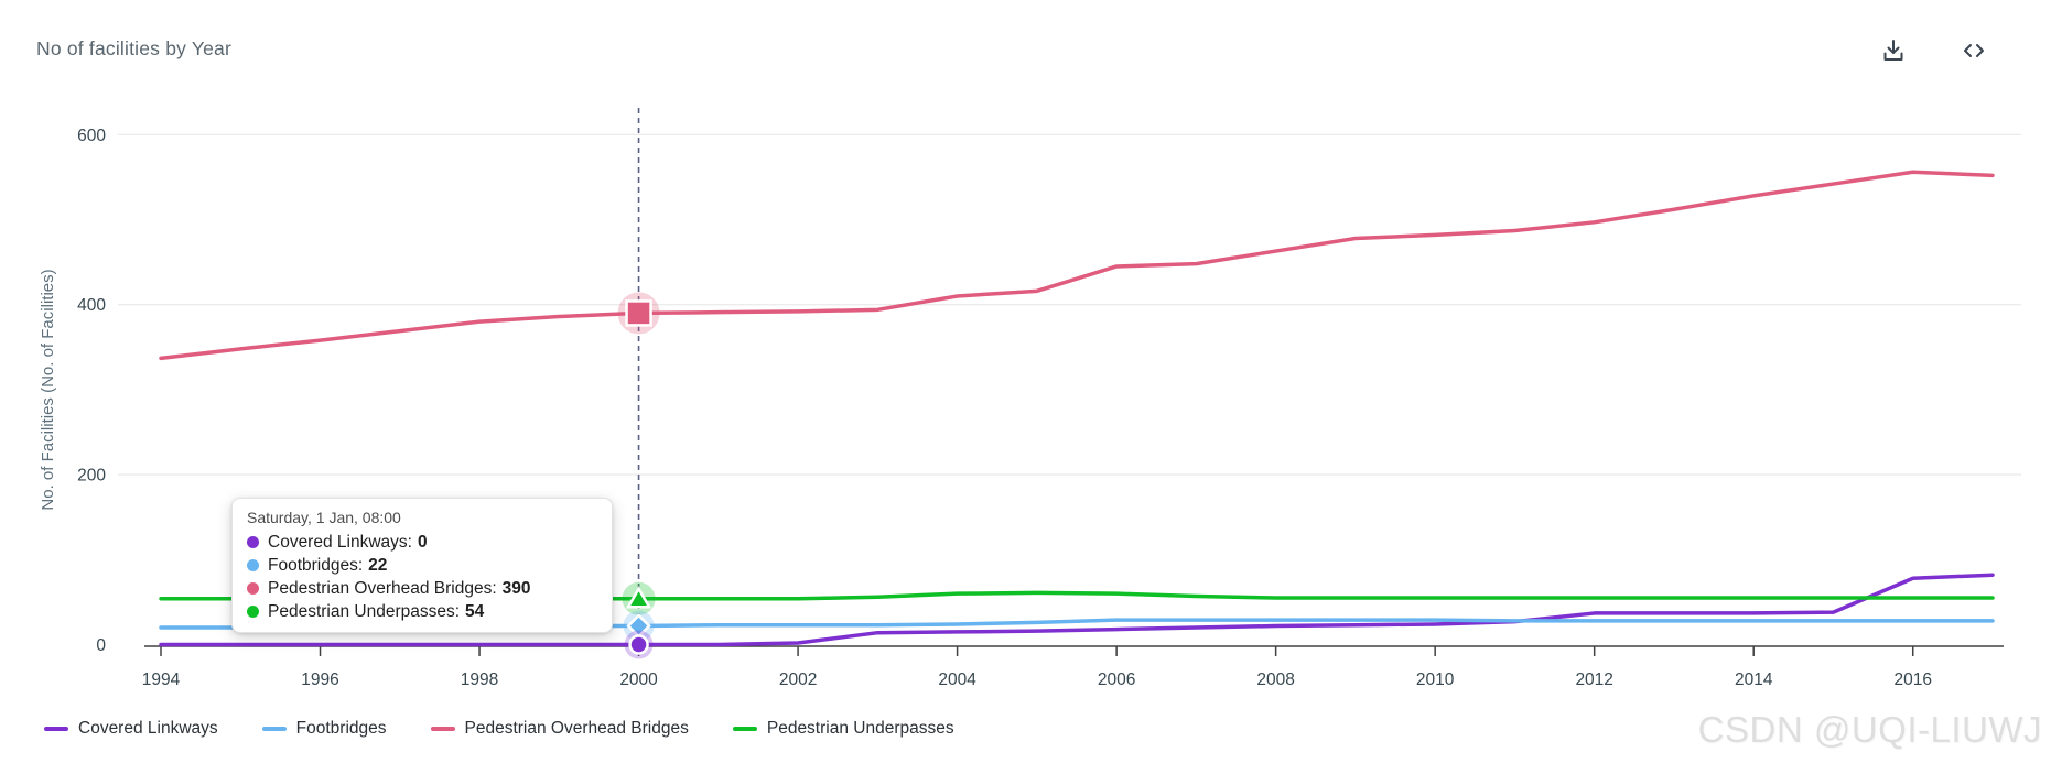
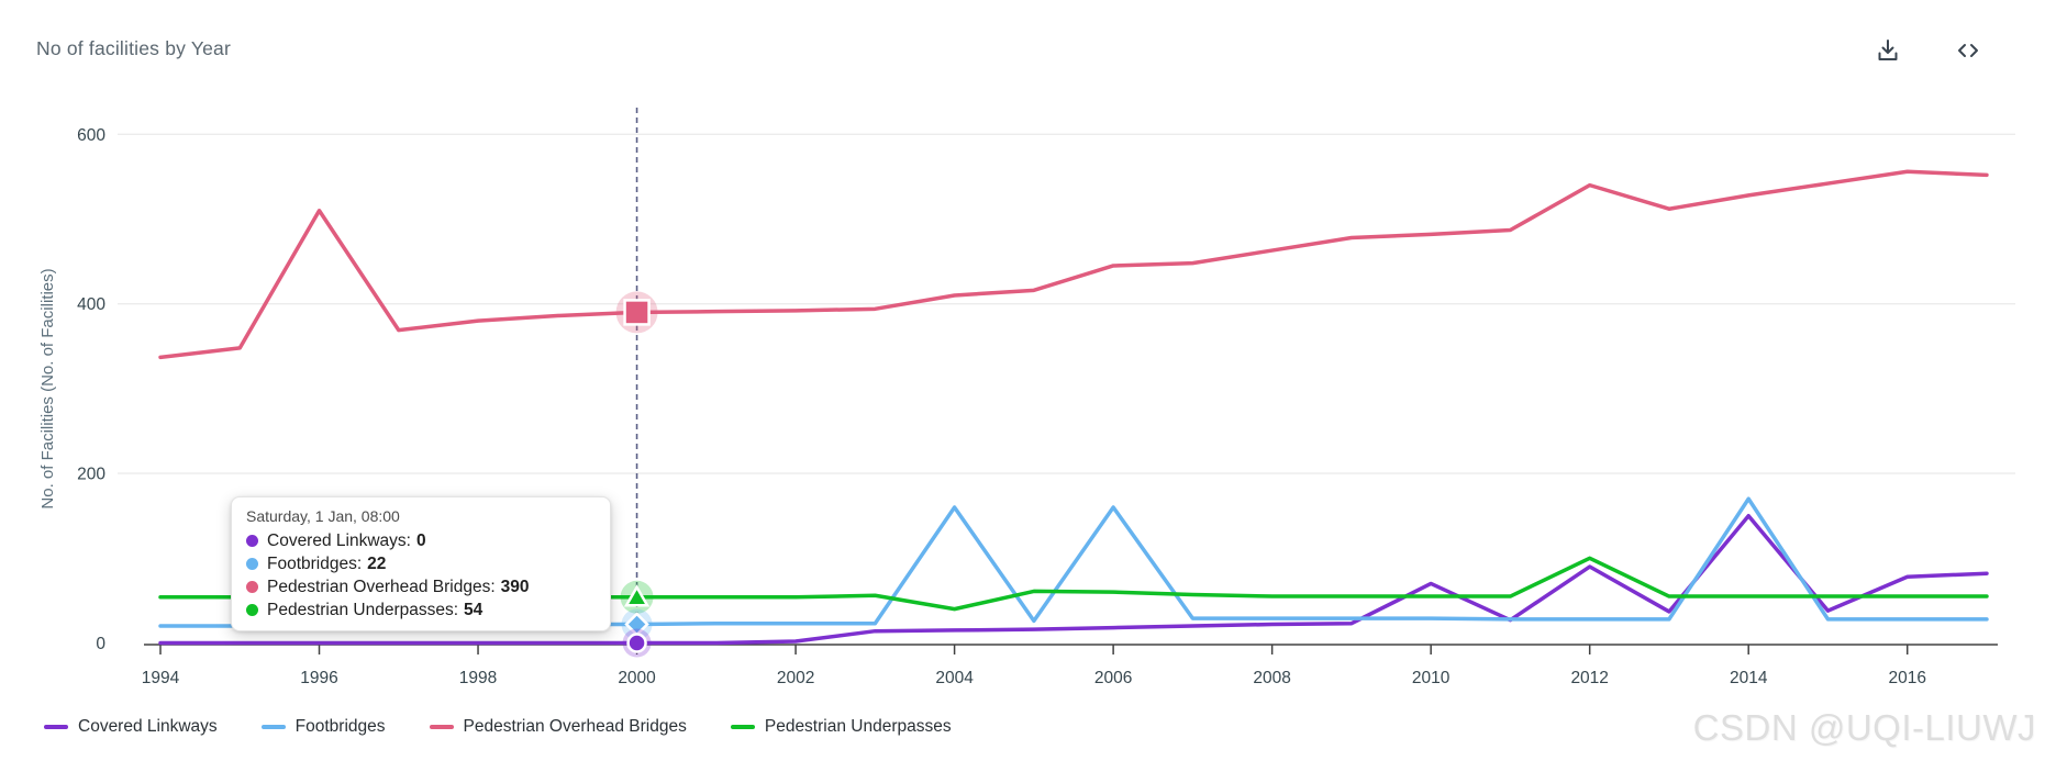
Pedestrian Overhead Bridges/1996: 360 -> 510
Footbridges/2004: 20 -> 160
Pedestrian Underpasses/2004: 60 -> 40
Footbridges/2006: 30 -> 160
Covered Linkways/2010: 20 -> 70
Covered Linkways/2012: 40 -> 90
Pedestrian Overhead Bridges/2012: 500 -> 540
Pedestrian Underpasses/2012: 60 -> 100
Covered Linkways/2014: 40 -> 150
Footbridges/2014: 30 -> 170
